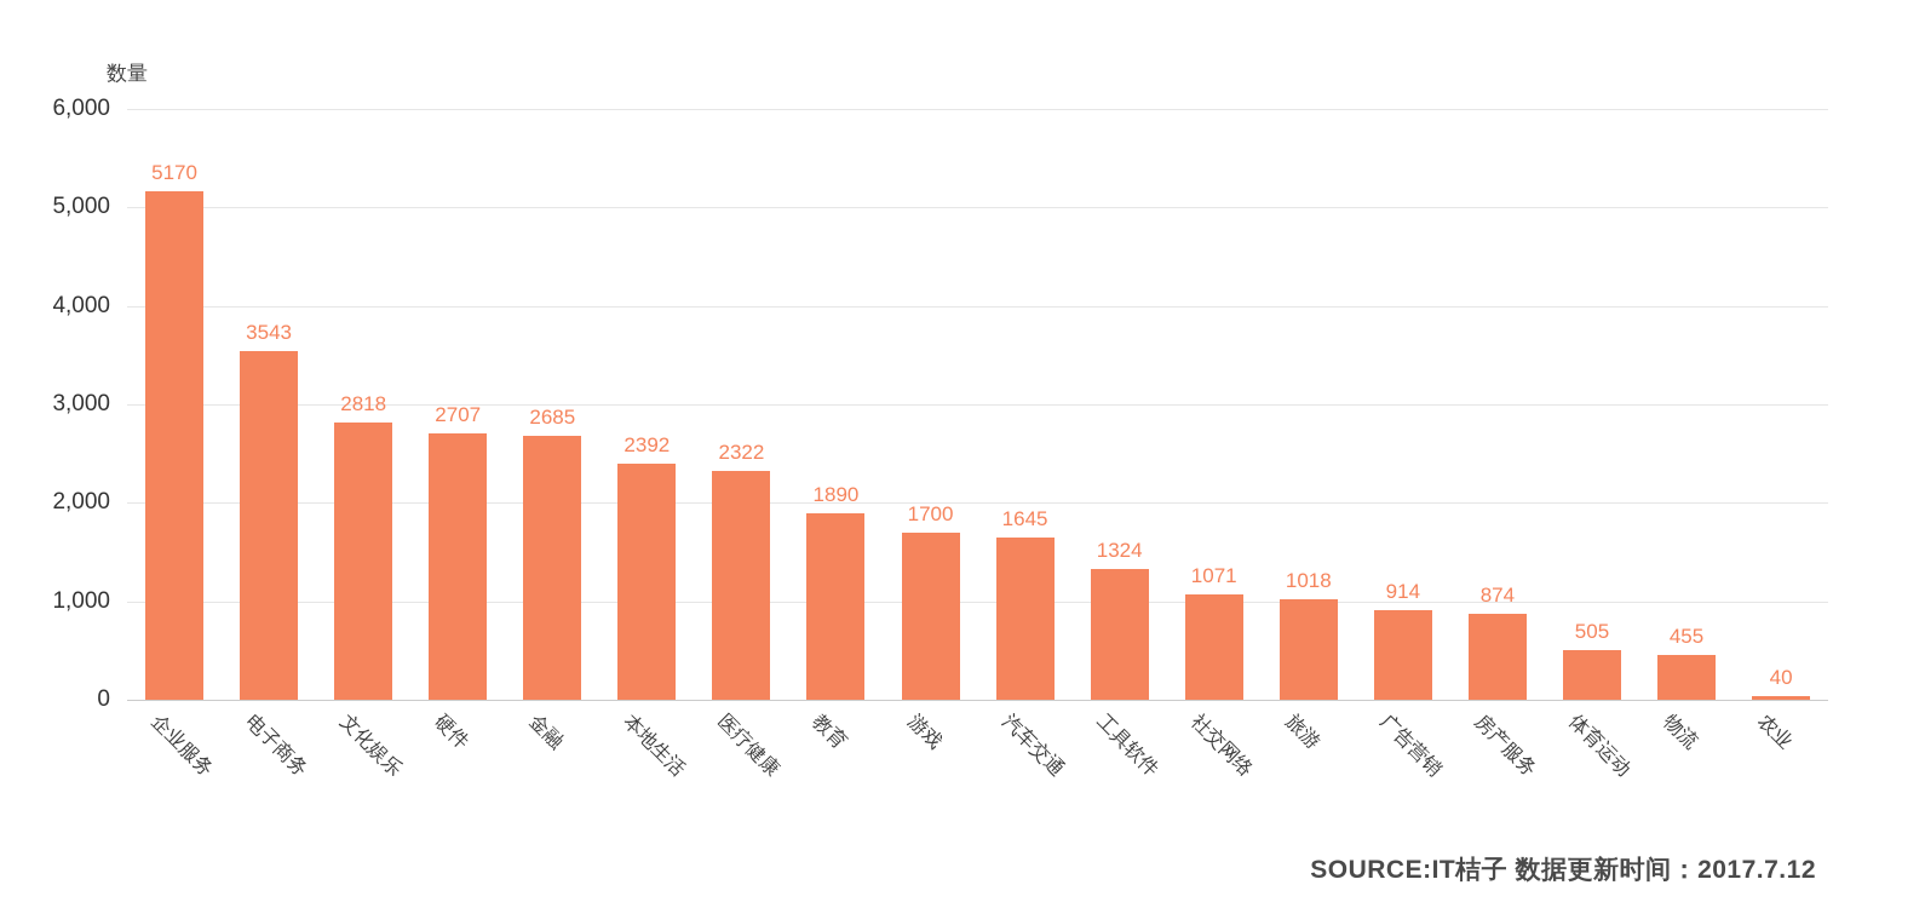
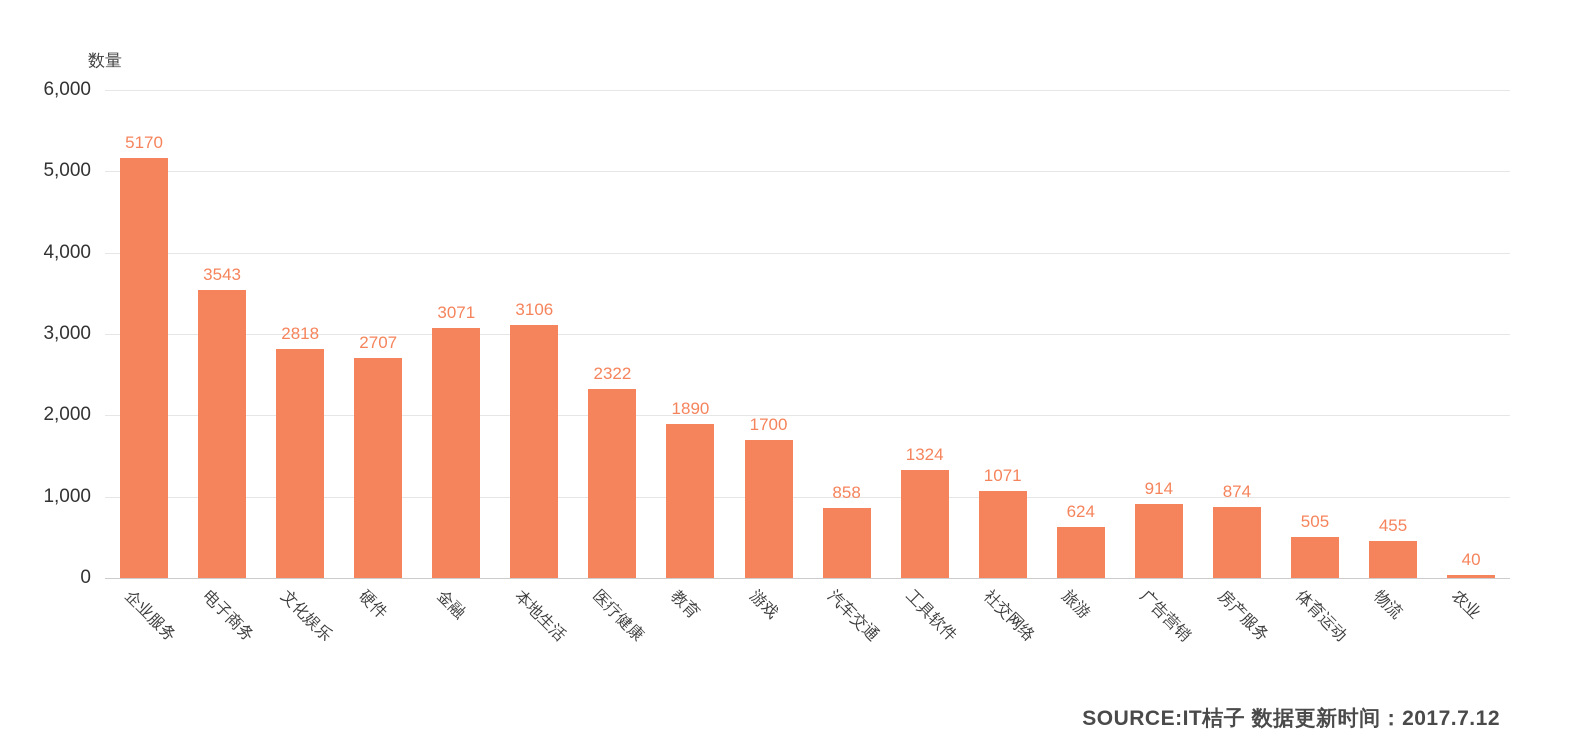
金融: 2685 -> 3071
本地生活: 2392 -> 3106
汽车交通: 1645 -> 858
旅游: 1018 -> 624
